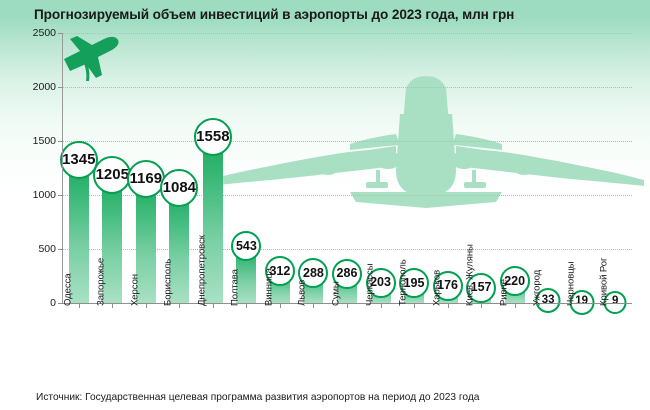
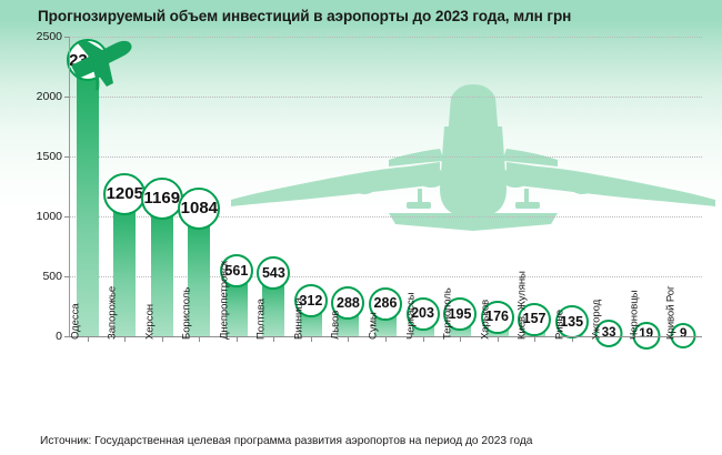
Одесса: 1345 -> 2321
Днепропетровск: 1558 -> 561
Ривне: 220 -> 135
